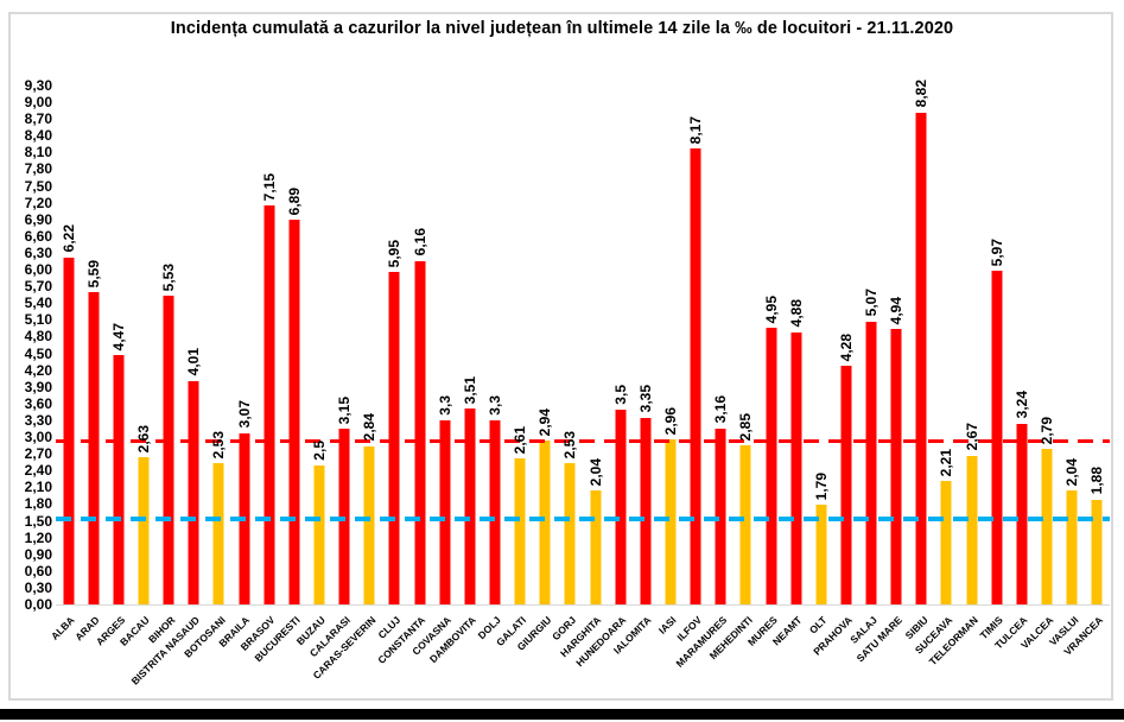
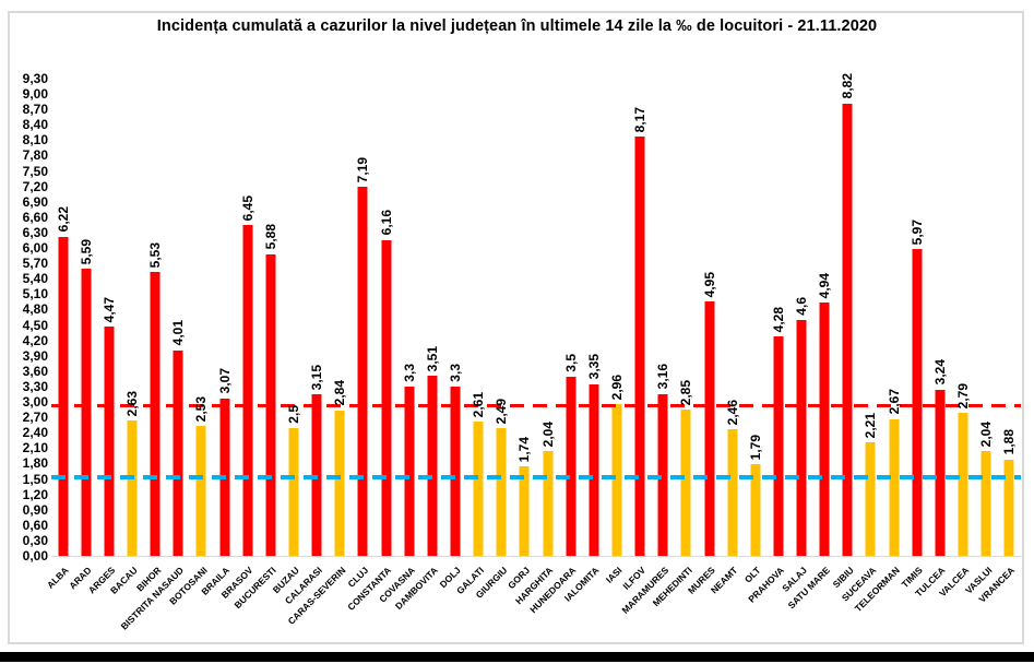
BRASOV: 7,15 -> 6,45
BUCURESTI: 6,89 -> 5,88
CLUJ: 5,95 -> 7,19
GIURGIU: 2,94 -> 2,49
GORJ: 2,53 -> 1,74
NEAMT: 4,88 -> 2,46
SALAJ: 5,07 -> 4,6
